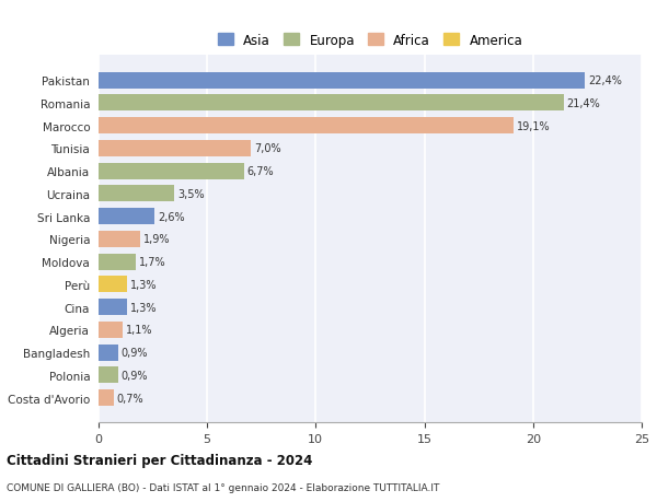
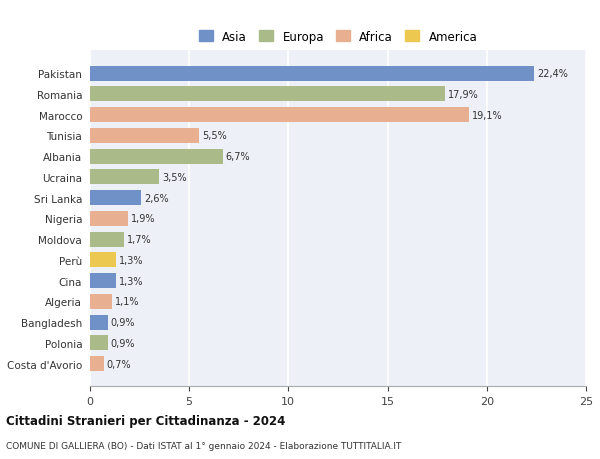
Romania: 21,4% -> 17,9%
Tunisia: 7,0% -> 5,5%
